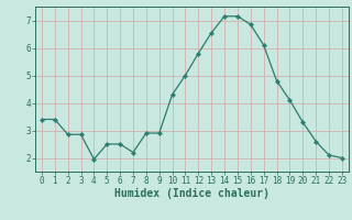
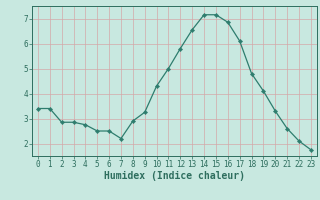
4: 1.95 -> 2.75
9: 2.90 -> 3.25
23: 2.00 -> 1.75
